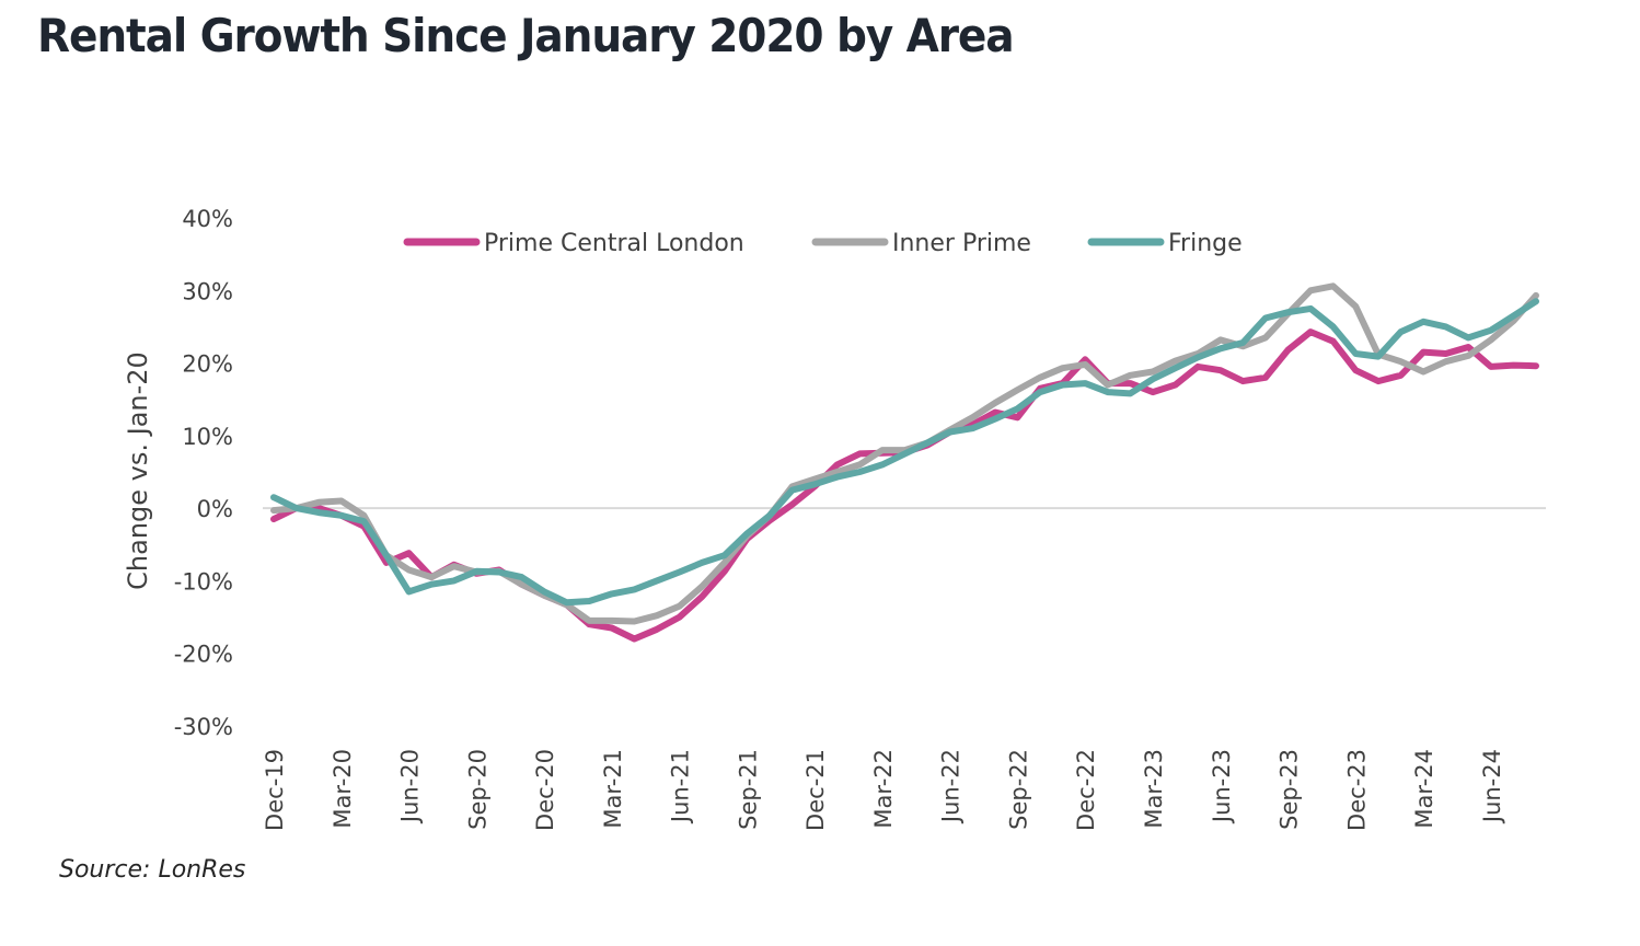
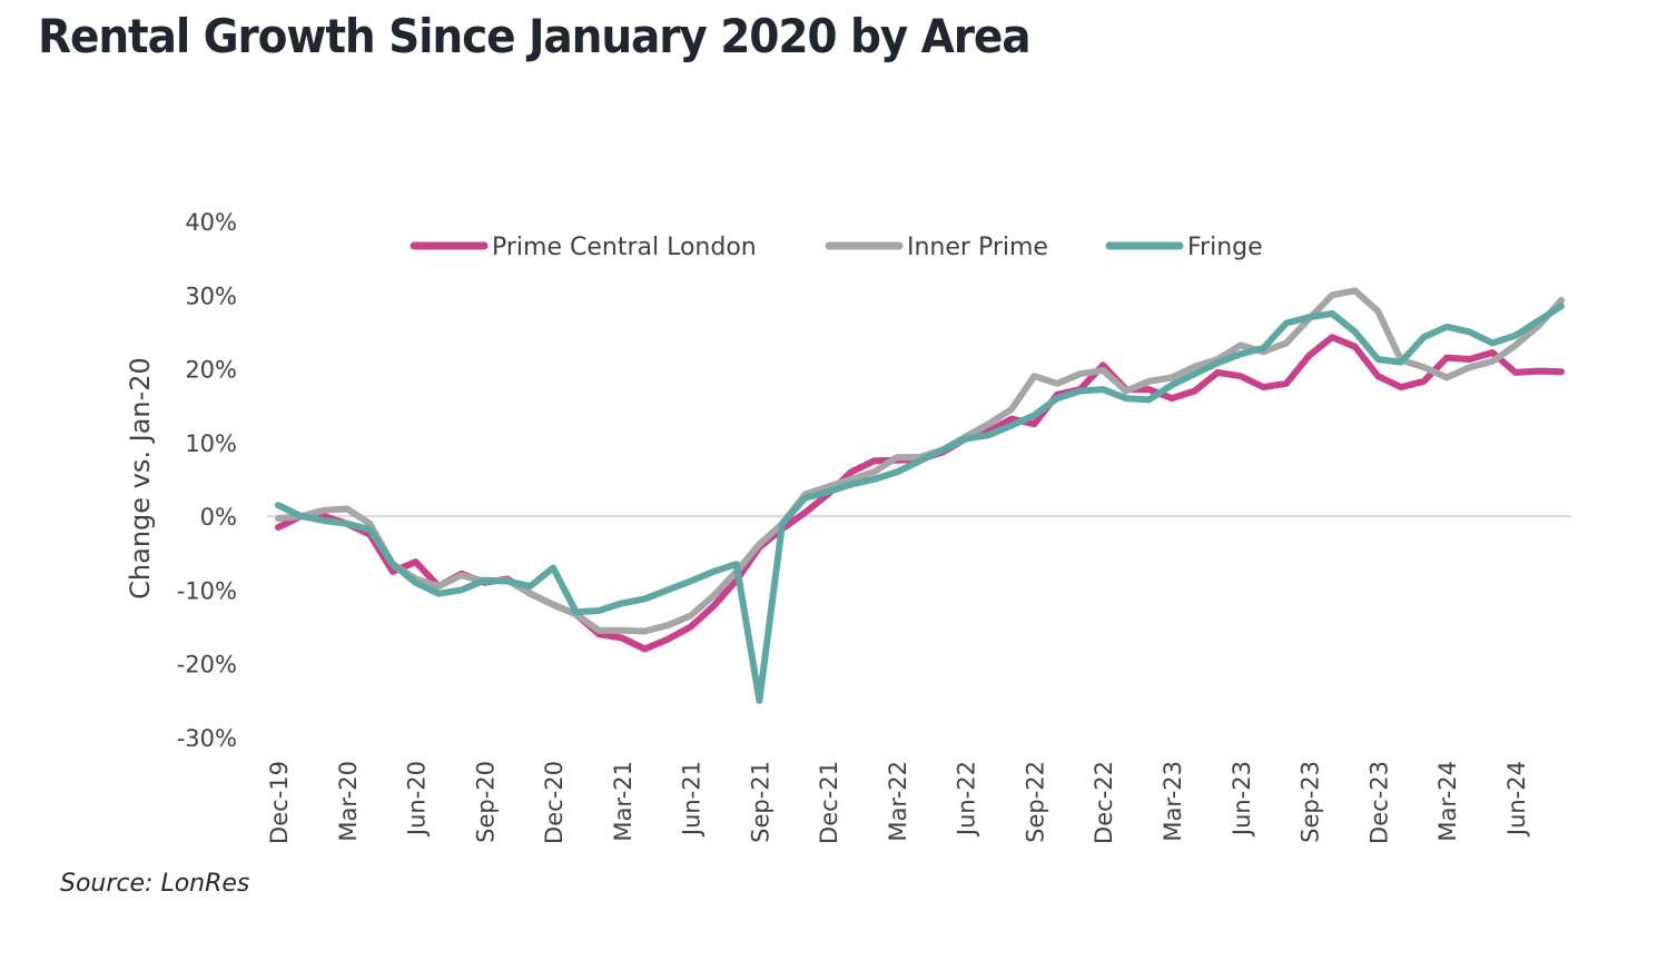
Fringe/Jun-20: -12% -> -9%
Fringe/Dec-20: -12% -> -7%
Fringe/Sep-21: -4% -> -25%
Inner Prime/Sep-22: 16% -> 19%
